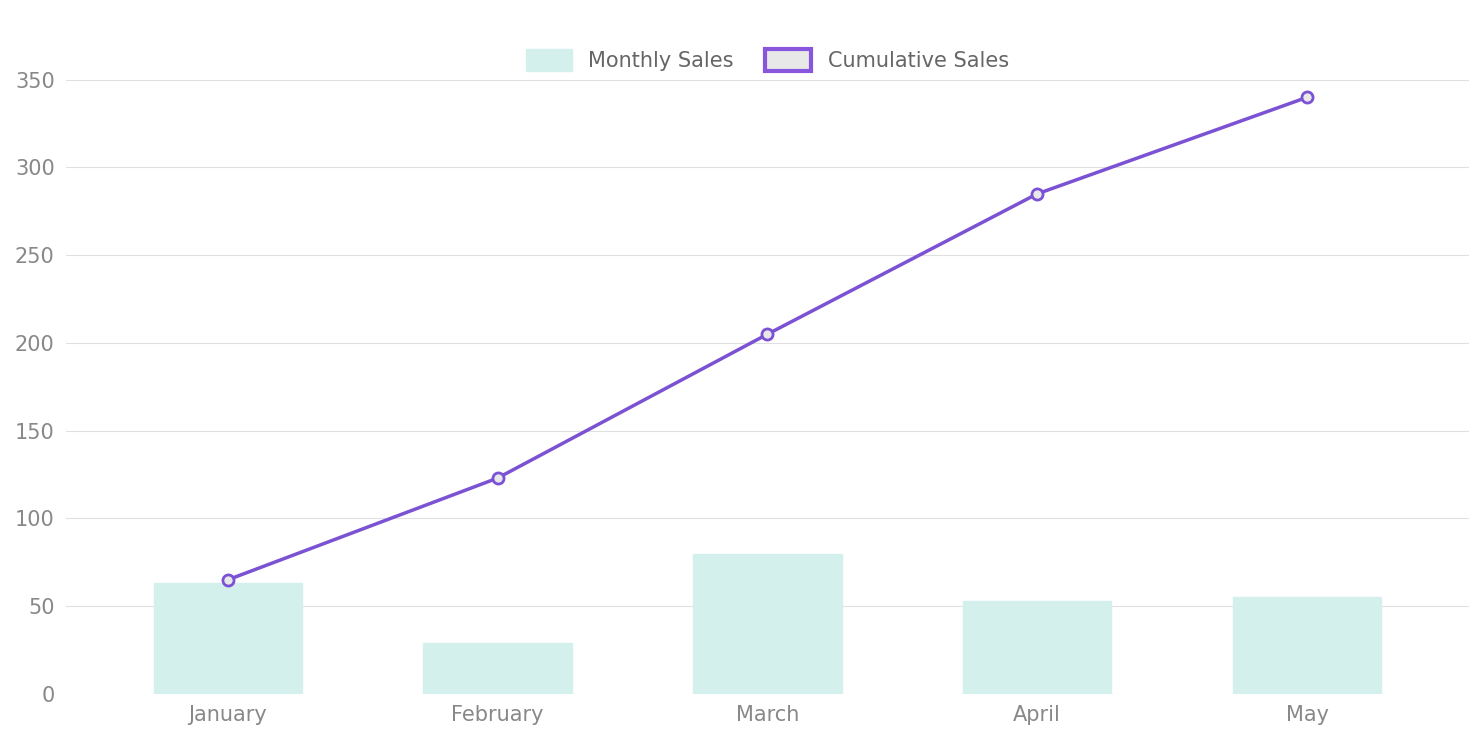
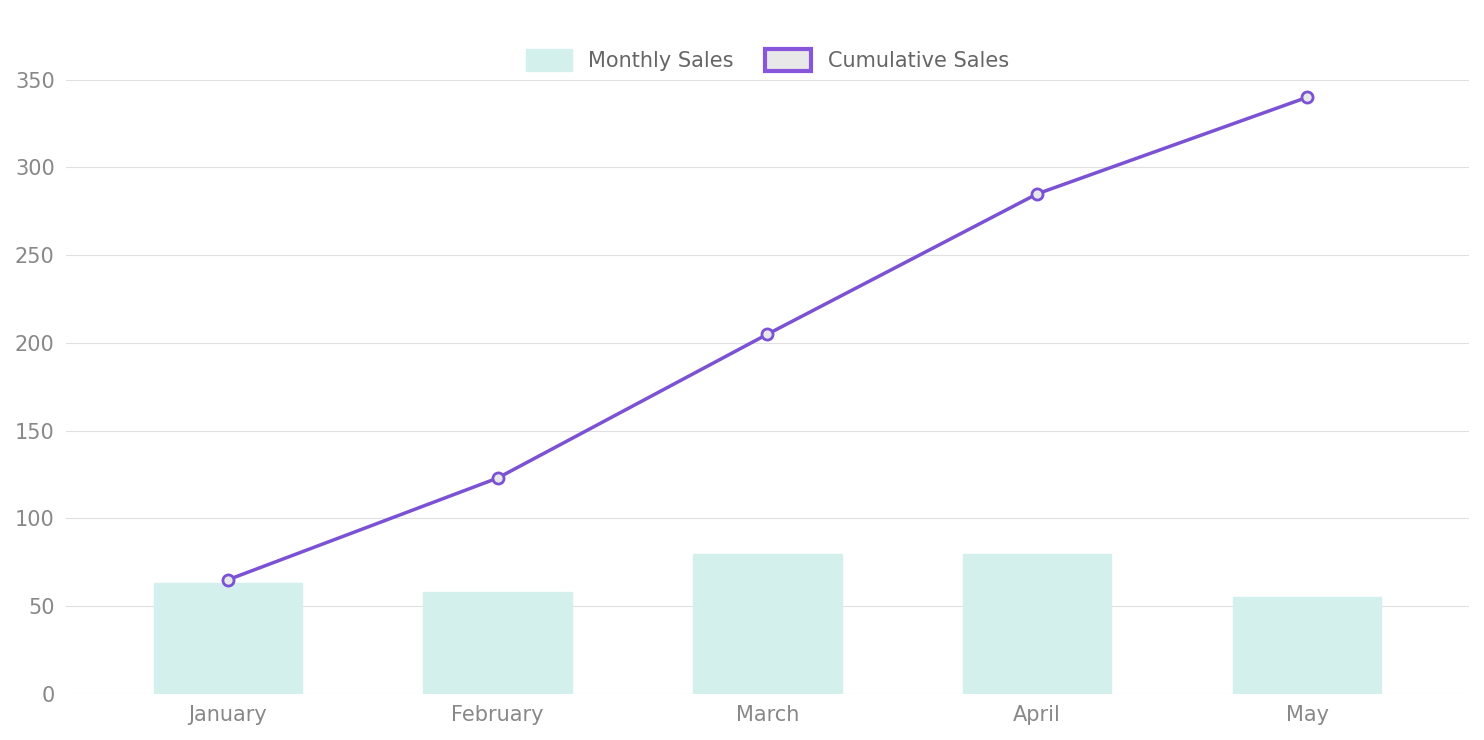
Monthly Sales/February: 29 -> 58
Monthly Sales/April: 53 -> 80
